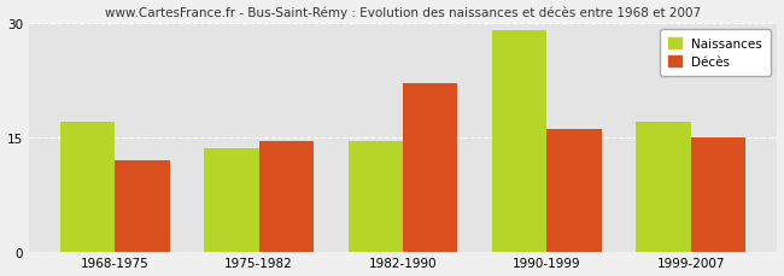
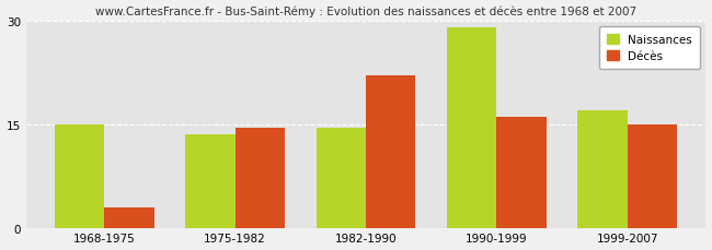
Naissances/1968-1975: 17.0 -> 15.0
Décès/1968-1975: 12.0 -> 3.0
